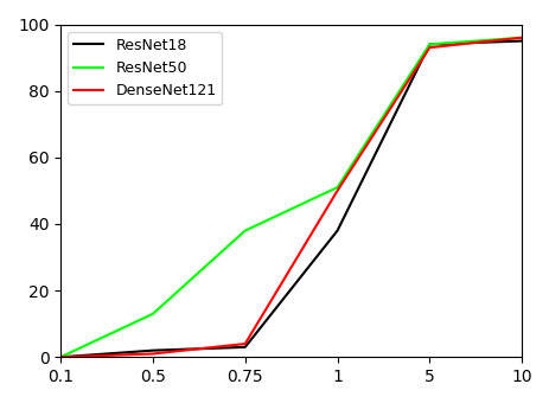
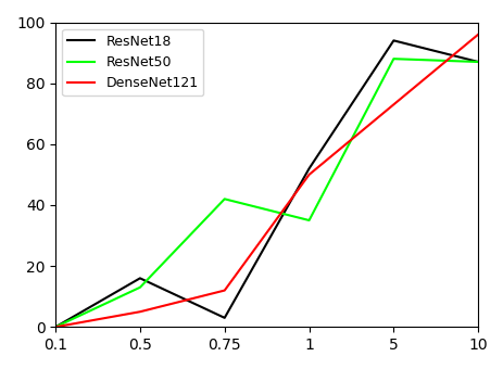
ResNet18/0.5: 2 -> 16
DenseNet121/0.5: 1 -> 5
ResNet50/0.75: 38 -> 42
DenseNet121/0.75: 4 -> 12
ResNet18/1: 38 -> 52
ResNet50/1: 51 -> 35
ResNet50/5: 94 -> 88
DenseNet121/5: 93 -> 73
ResNet18/10: 95 -> 87
ResNet50/10: 96 -> 87
